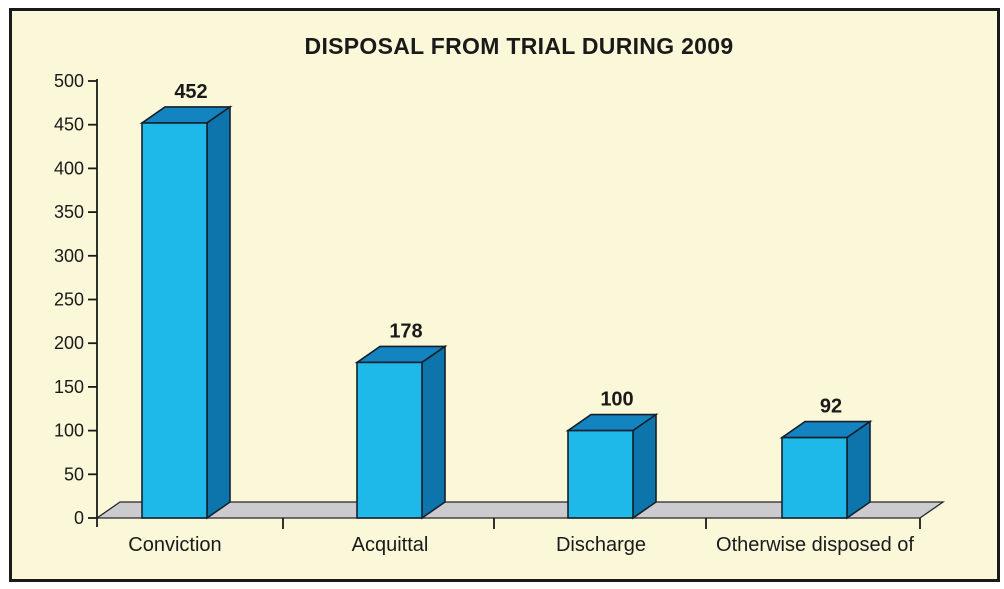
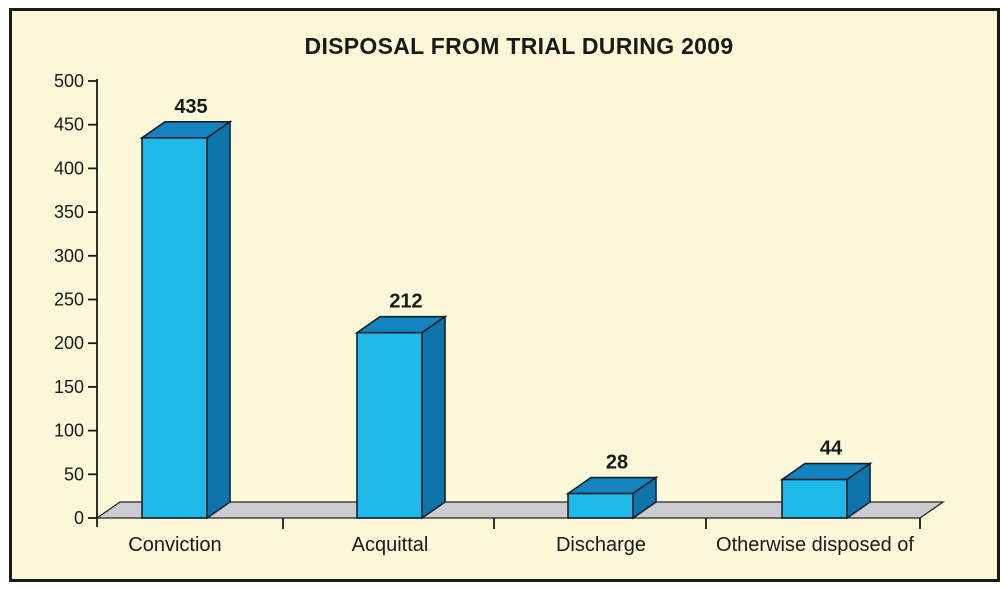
Conviction: 452 -> 435
Acquittal: 178 -> 212
Discharge: 100 -> 28
Otherwise disposed of: 92 -> 44
